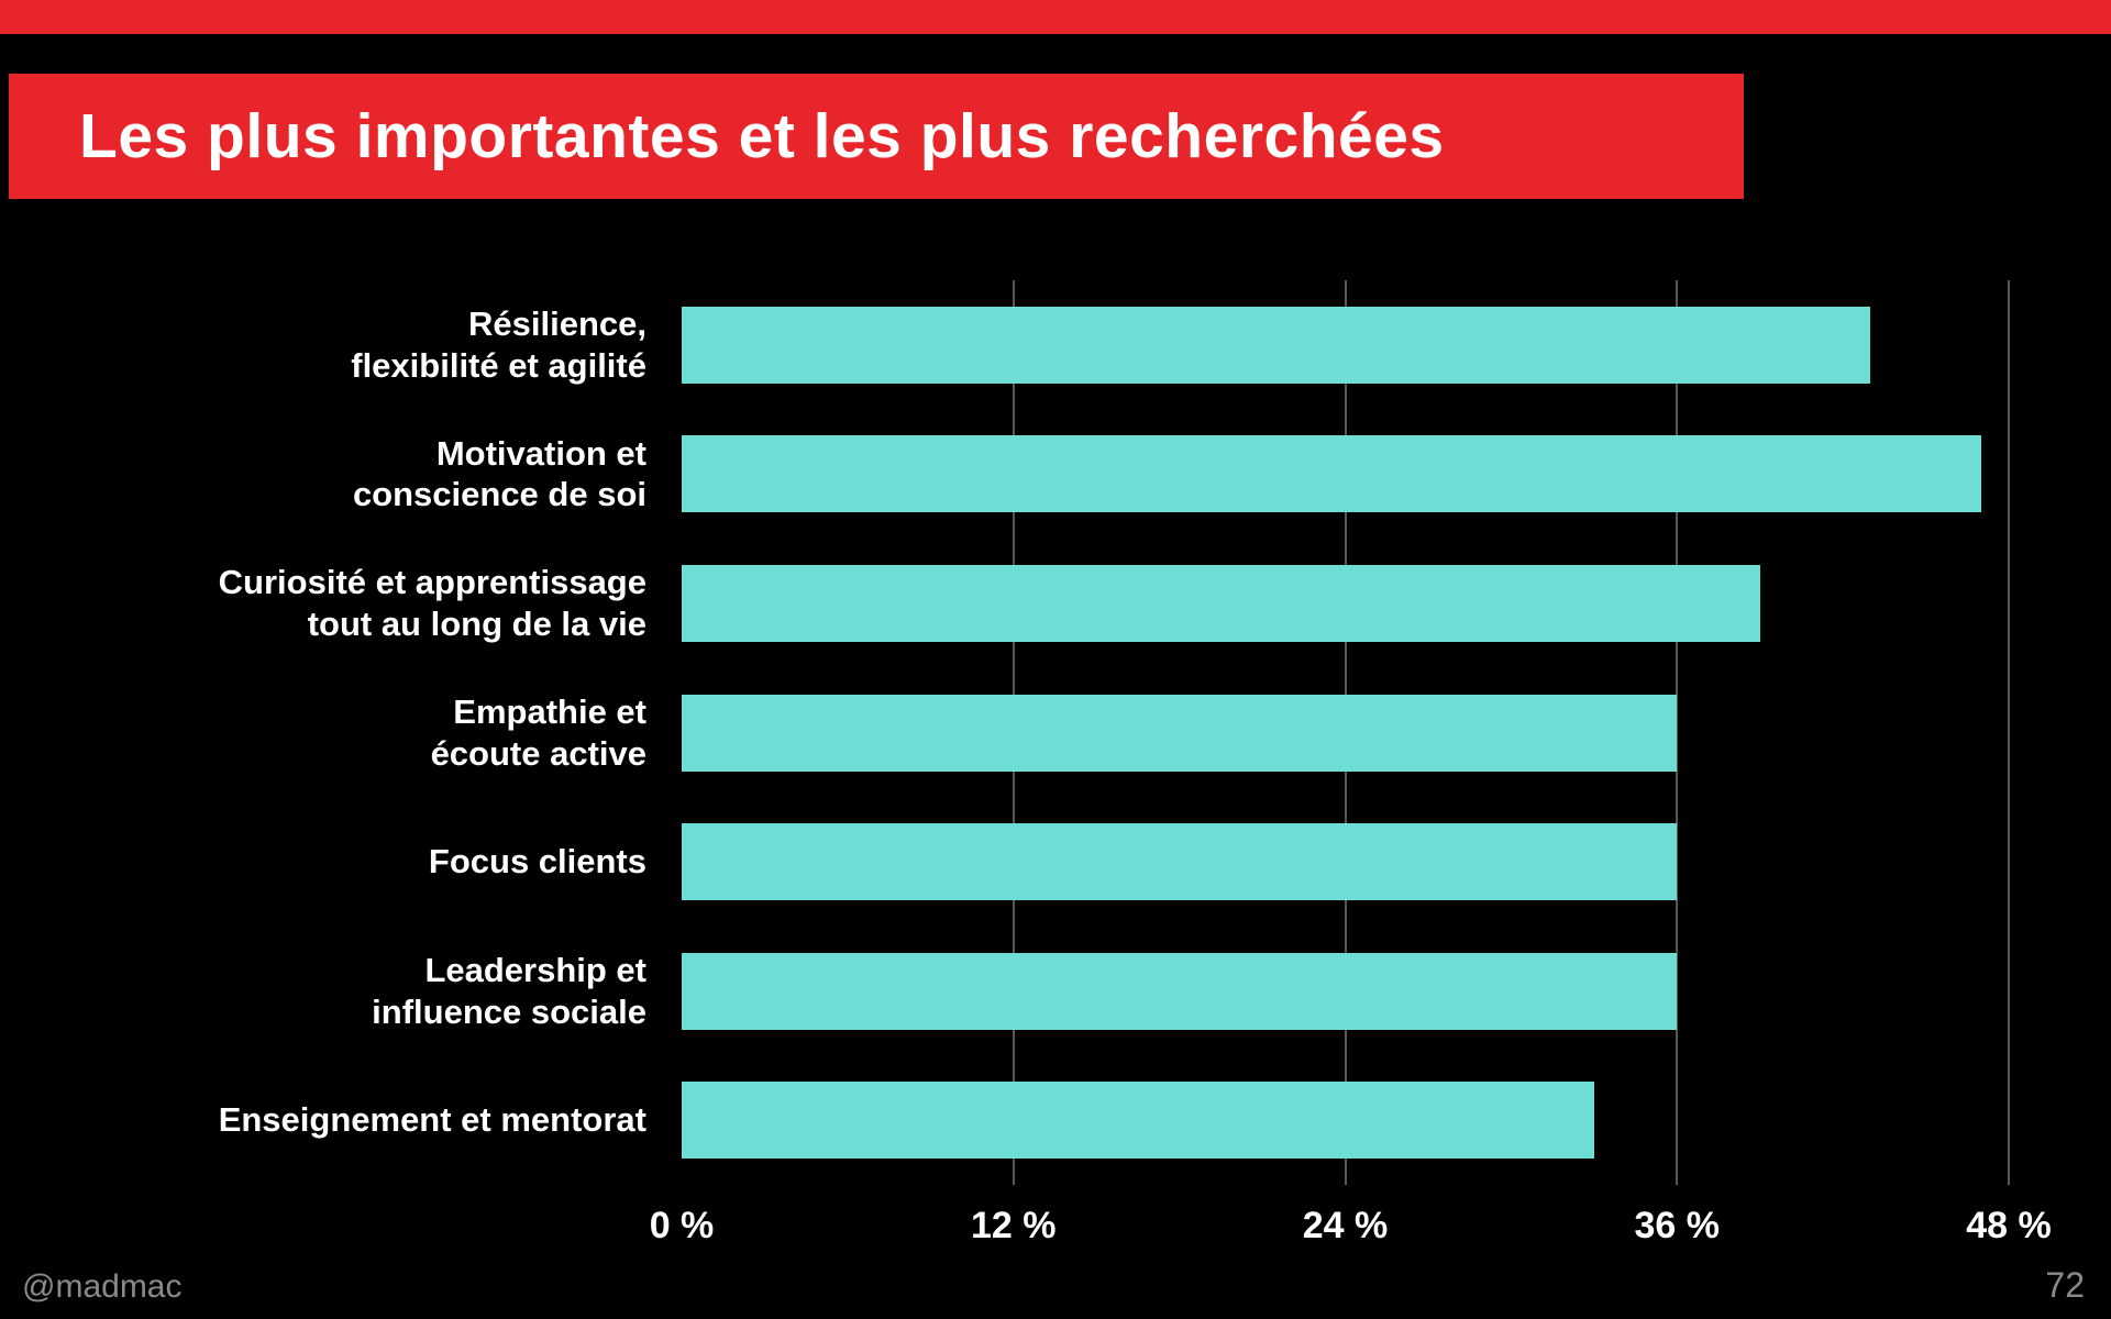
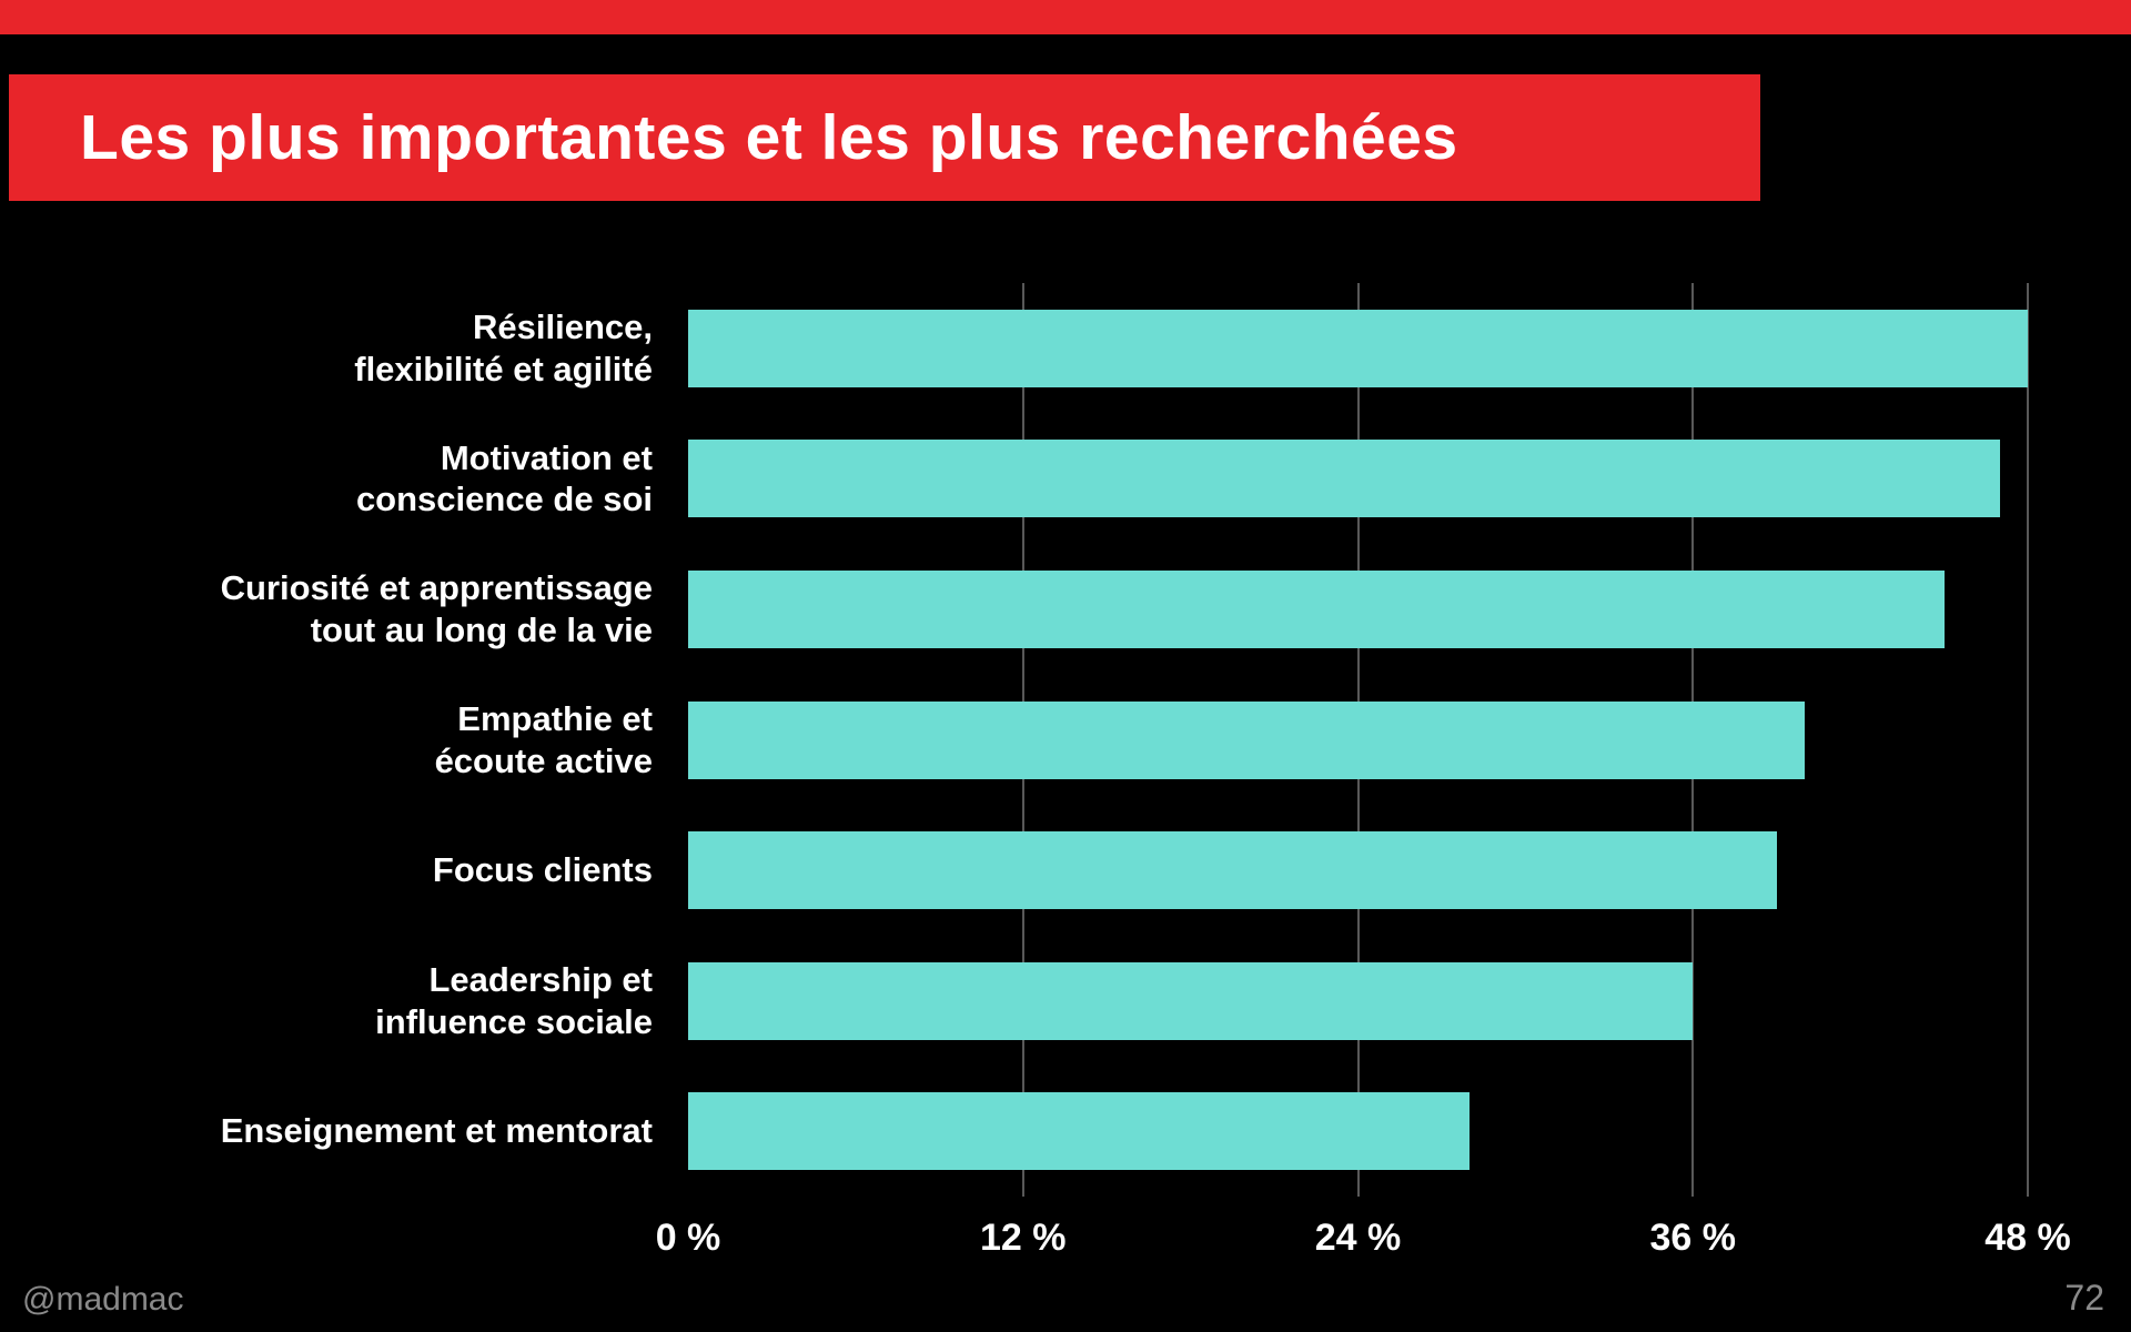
Résilience, flexibilité et agilité: 43% -> 48%
Curiosité et apprentissage tout au long de la vie: 39% -> 45%
Empathie et écoute active: 36% -> 40%
Focus clients: 36% -> 39%
Enseignement et mentorat: 33% -> 28%
